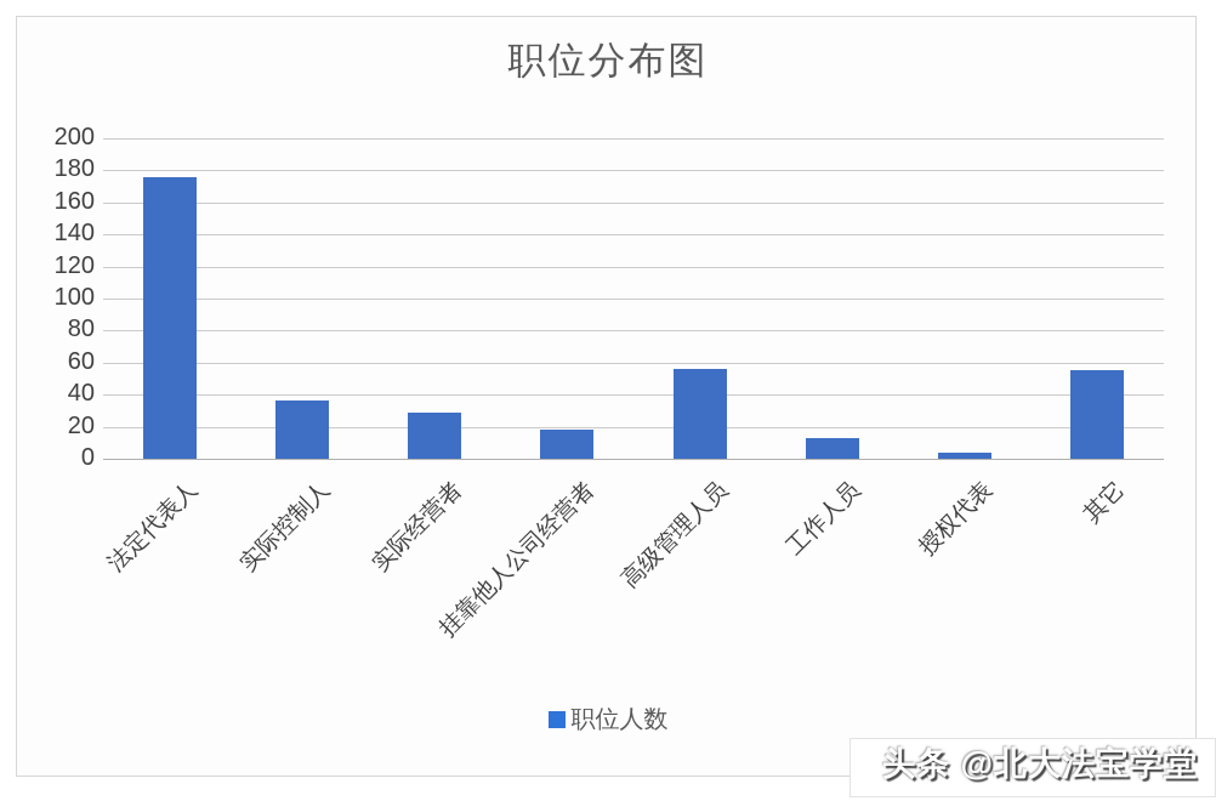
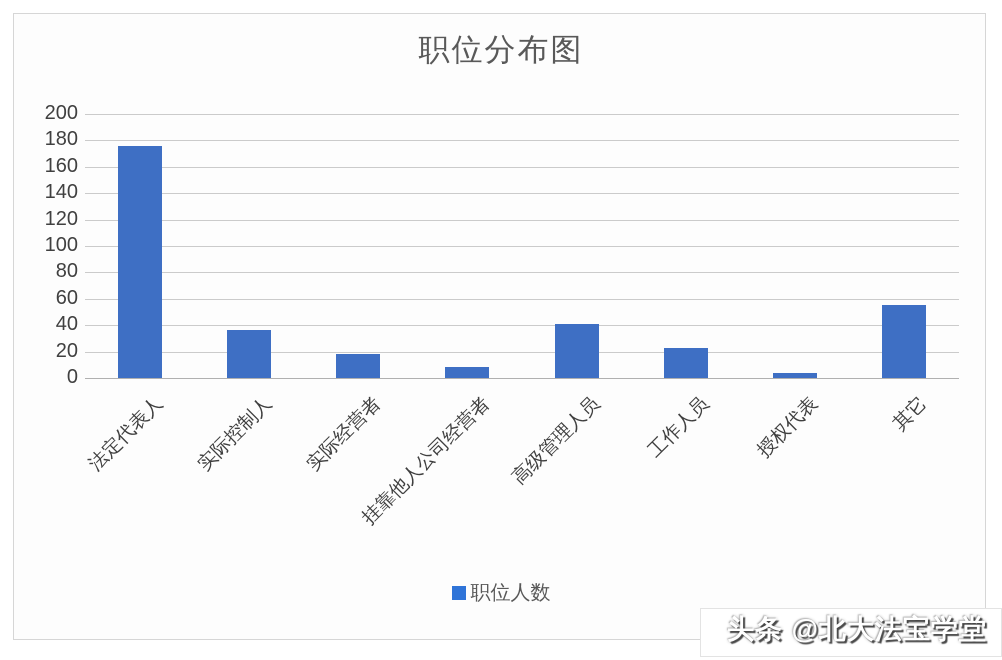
实际经营者: 29 -> 18
挂靠他人公司经营者: 18 -> 8
高级管理人员: 56 -> 41
工作人员: 13 -> 23
